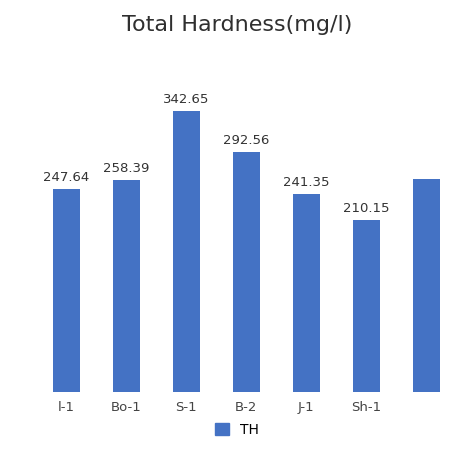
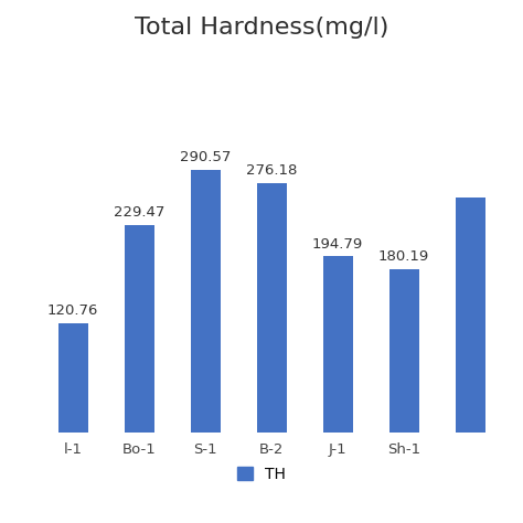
l-1: 247.64 -> 120.76
Bo-1: 258.39 -> 229.47
S-1: 342.65 -> 290.57
B-2: 292.56 -> 276.18
J-1: 241.35 -> 194.79
Sh-1: 210.15 -> 180.19
